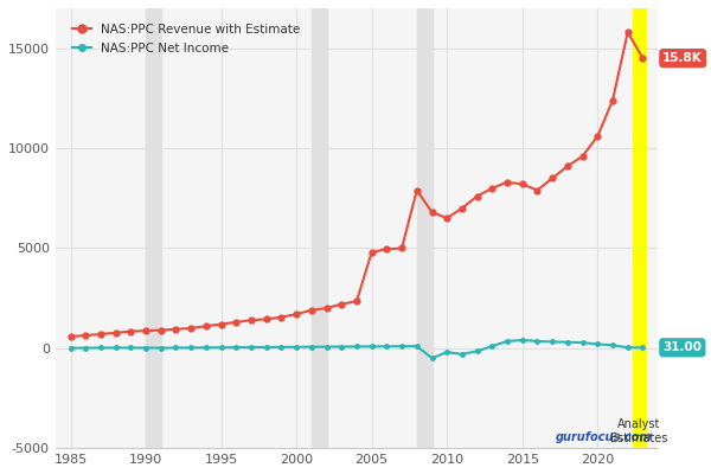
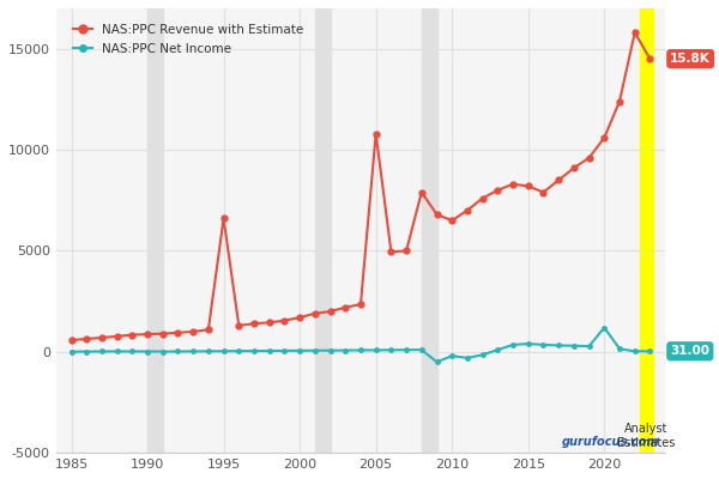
NAS:PPC Revenue with Estimate/1995: 1200 -> 6600
NAS:PPC Revenue with Estimate/2005: 4800 -> 10800
NAS:PPC Net Income/2020: 200 -> 1200
